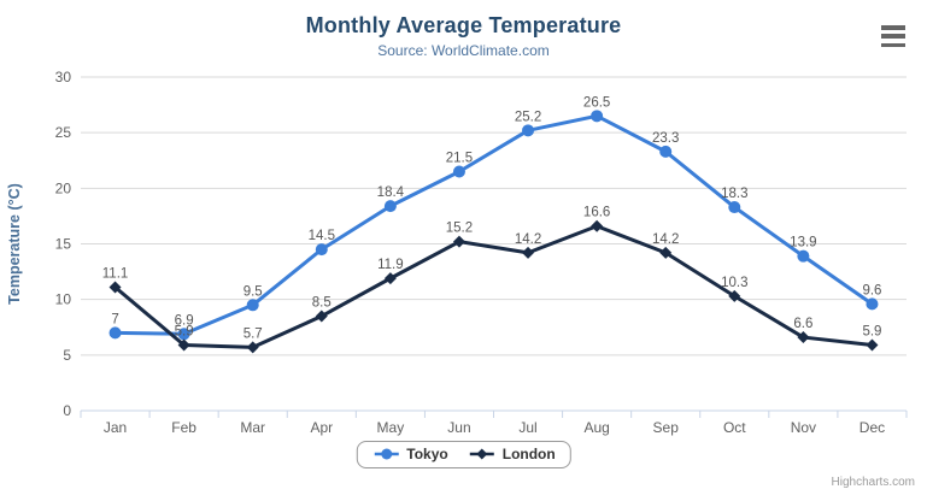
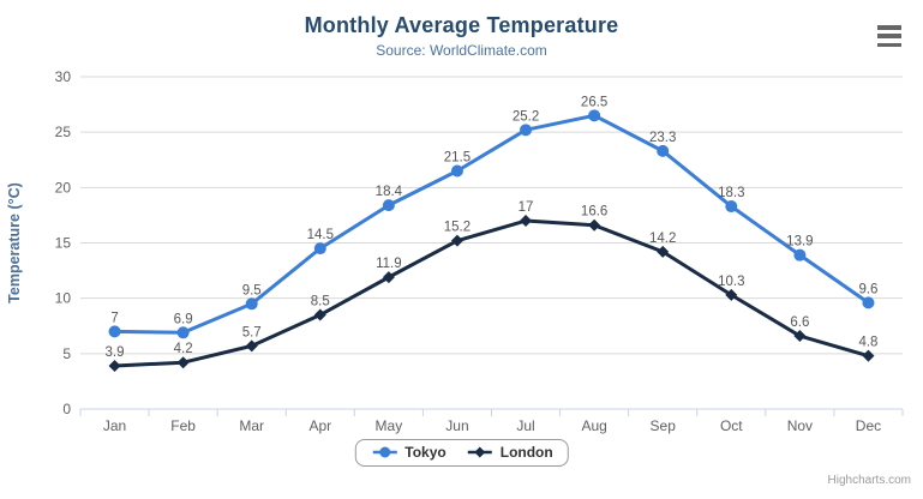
London/Jan: 11.1 -> 3.9
London/Feb: 5.9 -> 4.2
London/Jul: 14.2 -> 17
London/Dec: 5.9 -> 4.8
